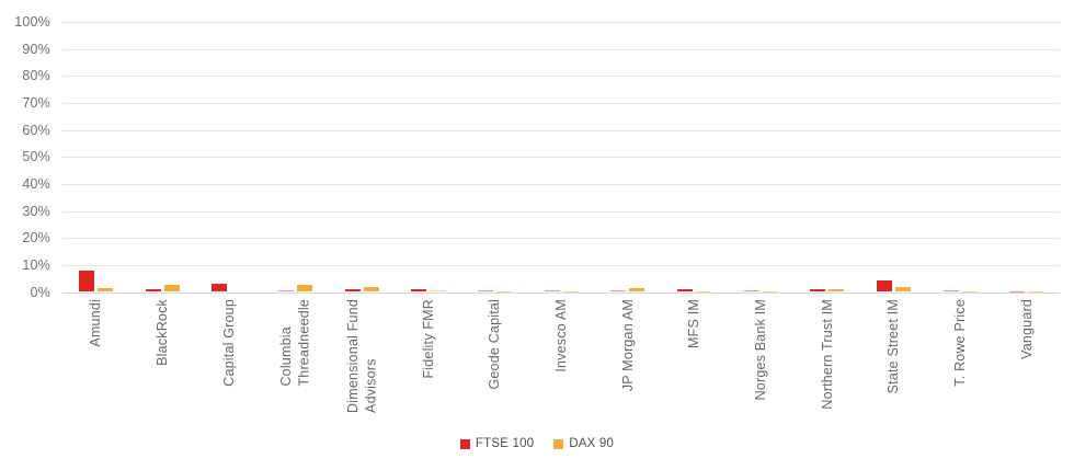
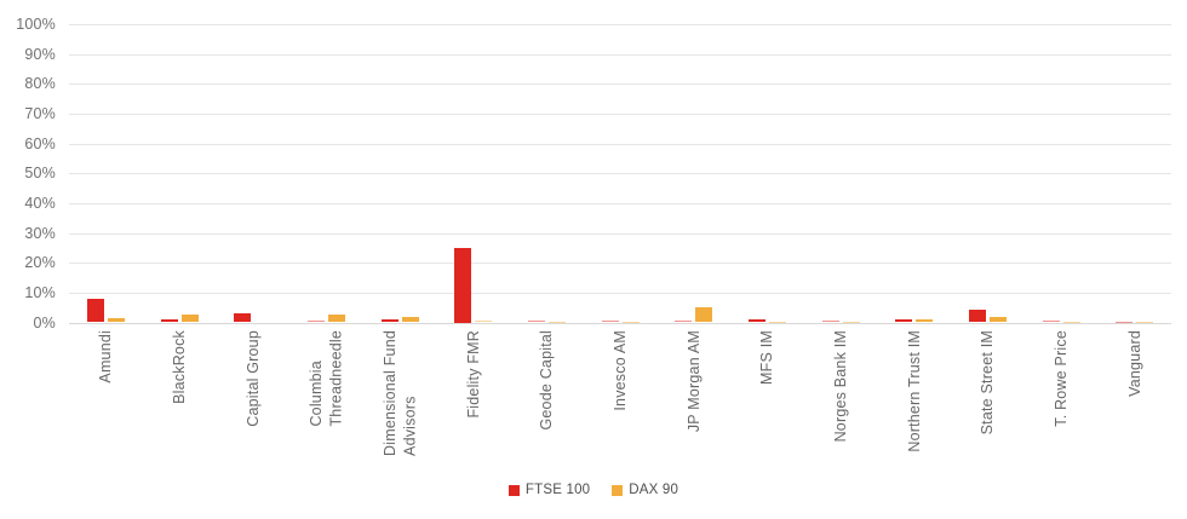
FTSE 100/Fidelity FMR: 1% -> 25%
DAX 90/JP Morgan AM: 1% -> 5%
